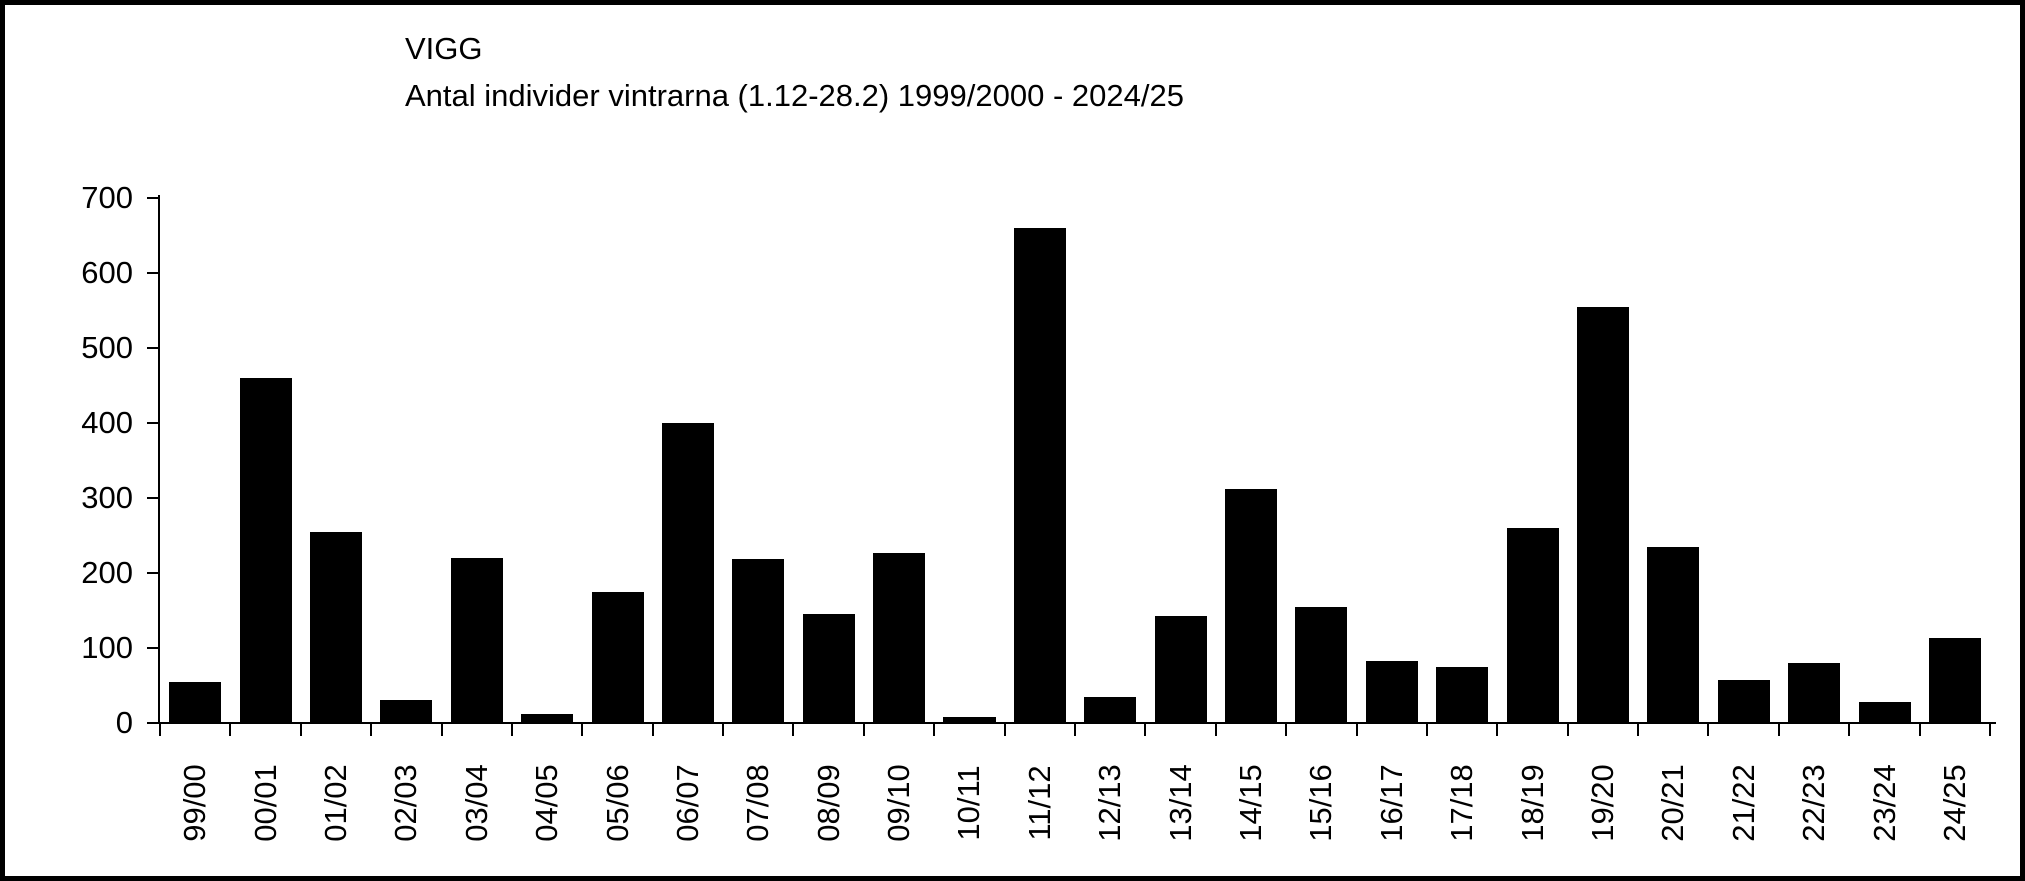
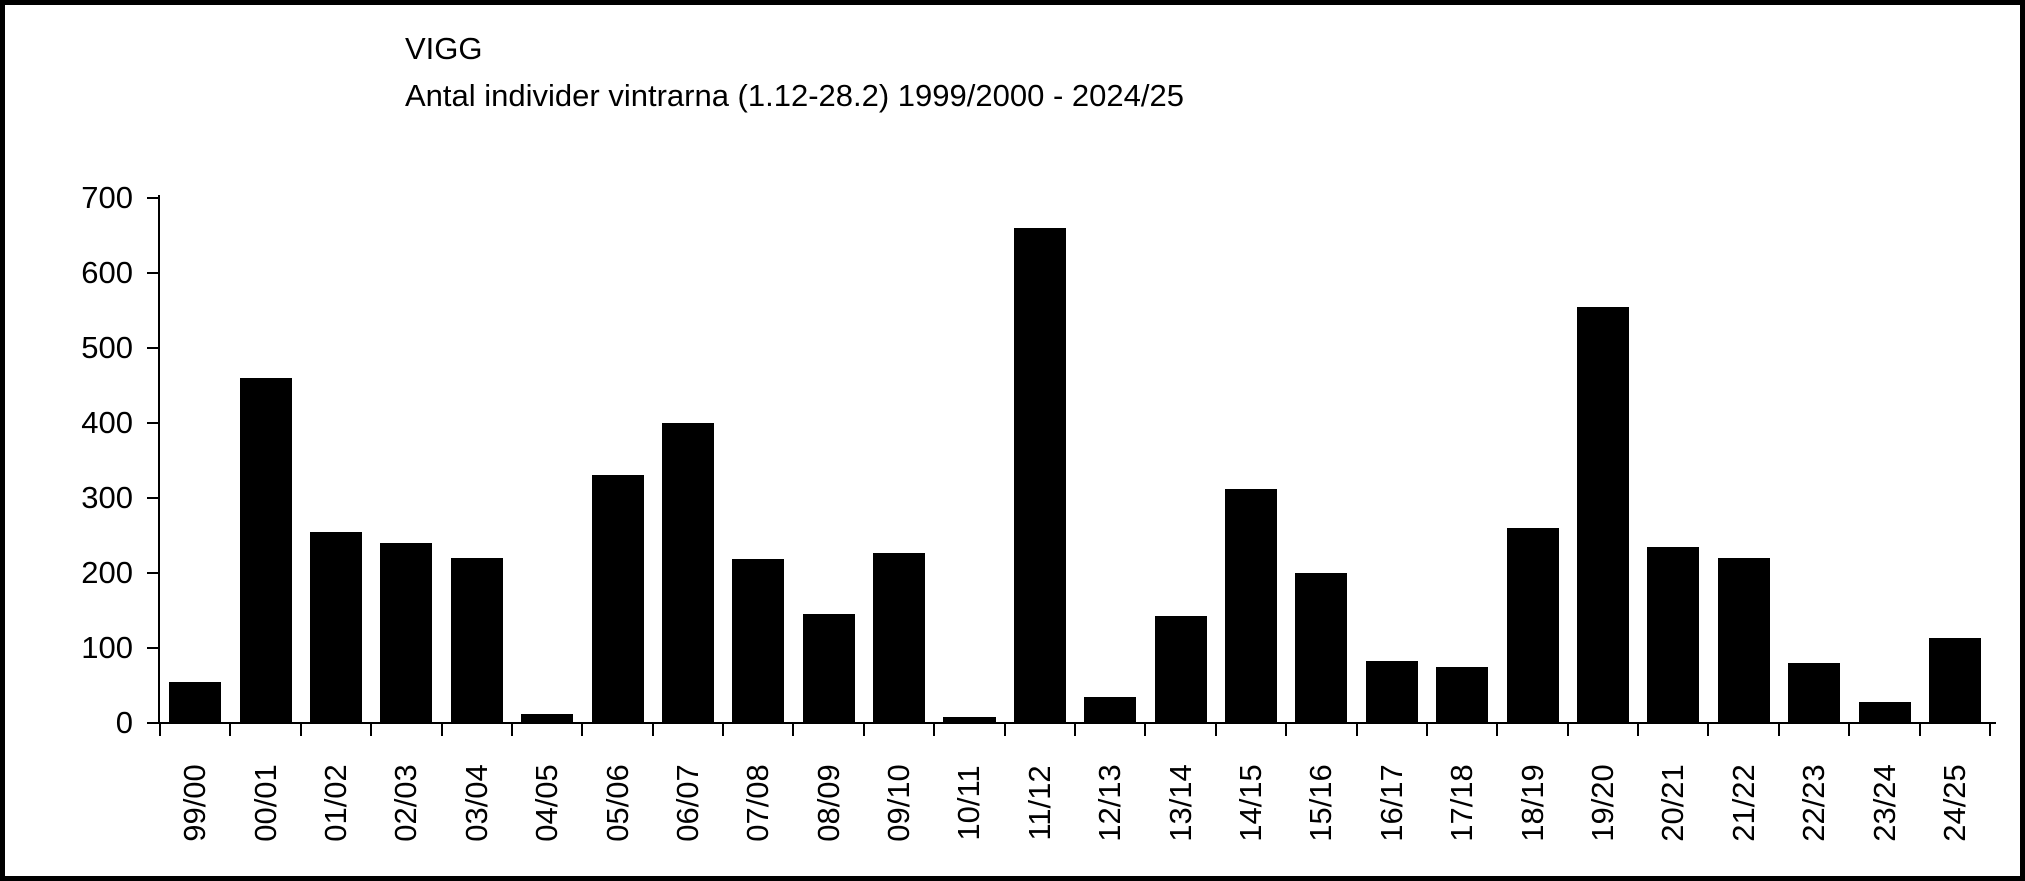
02/03: 30 -> 240
05/06: 180 -> 330
15/16: 160 -> 200
21/22: 60 -> 220
